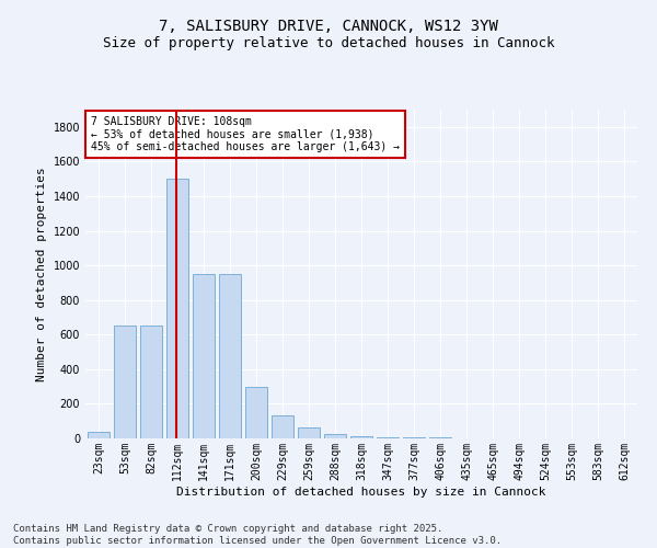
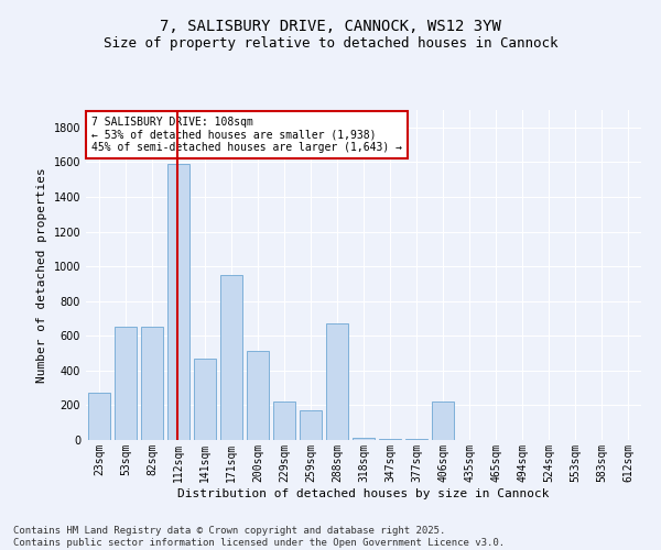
23sqm: 40 -> 270
112sqm: 1500 -> 1590
141sqm: 950 -> 470
200sqm: 300 -> 510
229sqm: 130 -> 220
259sqm: 60 -> 170
288sqm: 20 -> 670
406sqm: 0 -> 220
